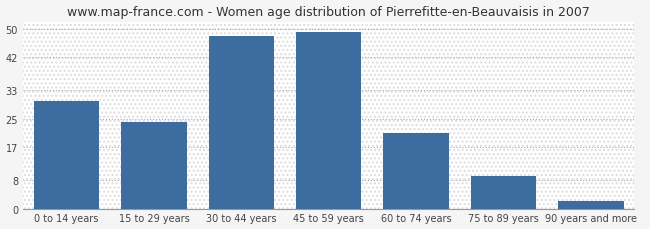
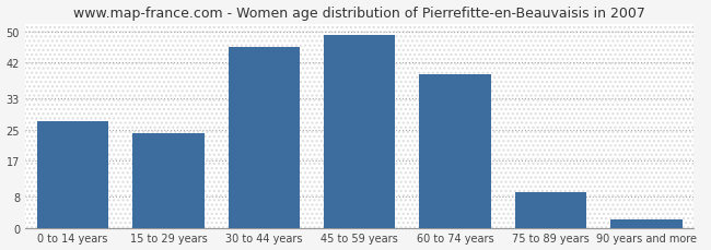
0 to 14 years: 30 -> 27
30 to 44 years: 48 -> 46
60 to 74 years: 21 -> 39
